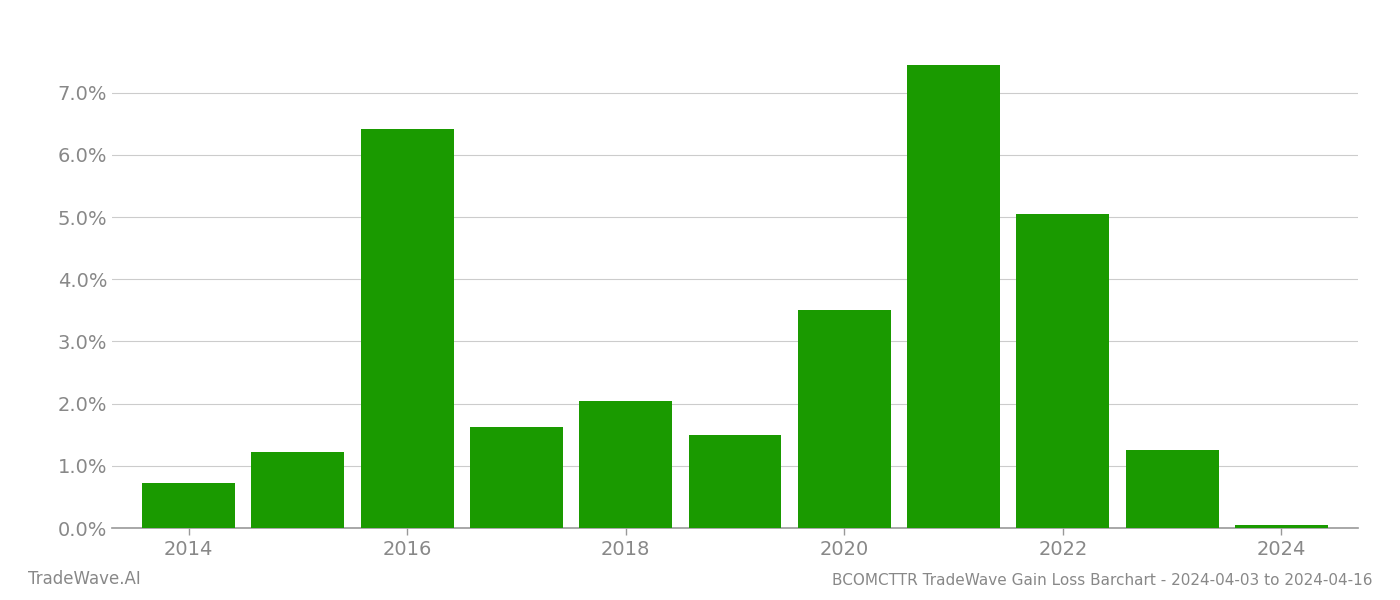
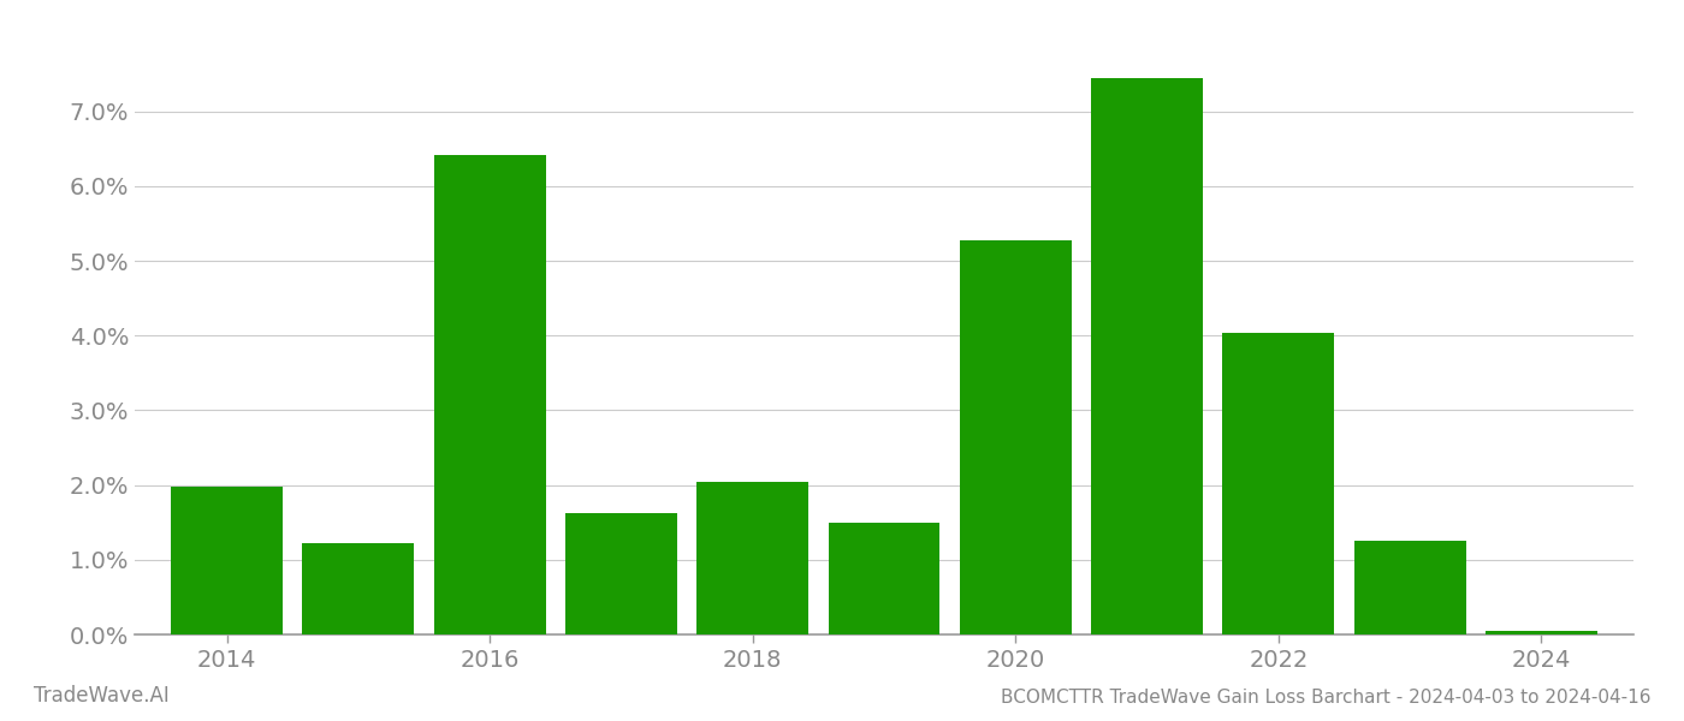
2014: 0.72% -> 1.98%
2020: 3.50% -> 5.28%
2022: 5.05% -> 4.04%
